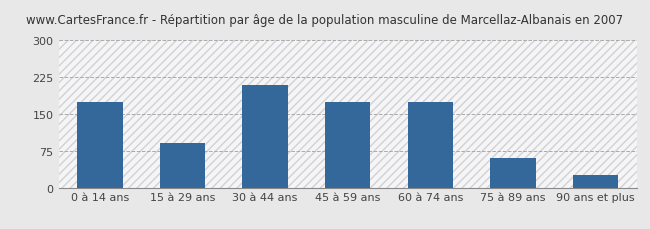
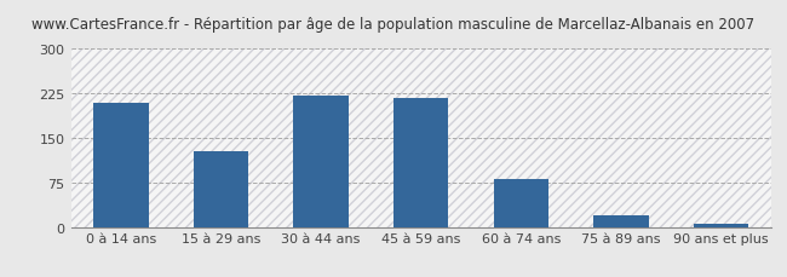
0 à 14 ans: 175 -> 210
15 à 29 ans: 90 -> 127
30 à 44 ans: 210 -> 222
45 à 59 ans: 175 -> 218
60 à 74 ans: 175 -> 80
75 à 89 ans: 60 -> 20
90 ans et plus: 25 -> 5
